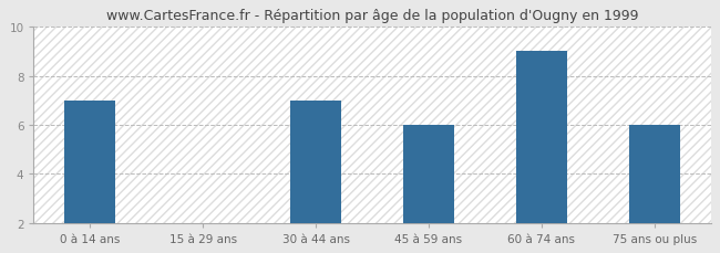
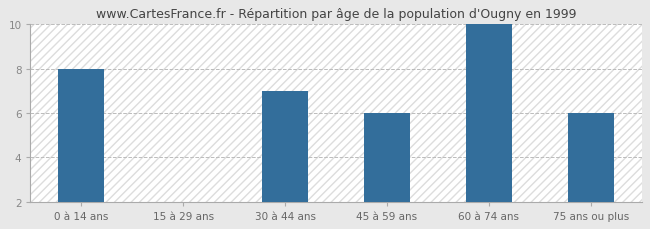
0 à 14 ans: 7 -> 8
60 à 74 ans: 9 -> 10
